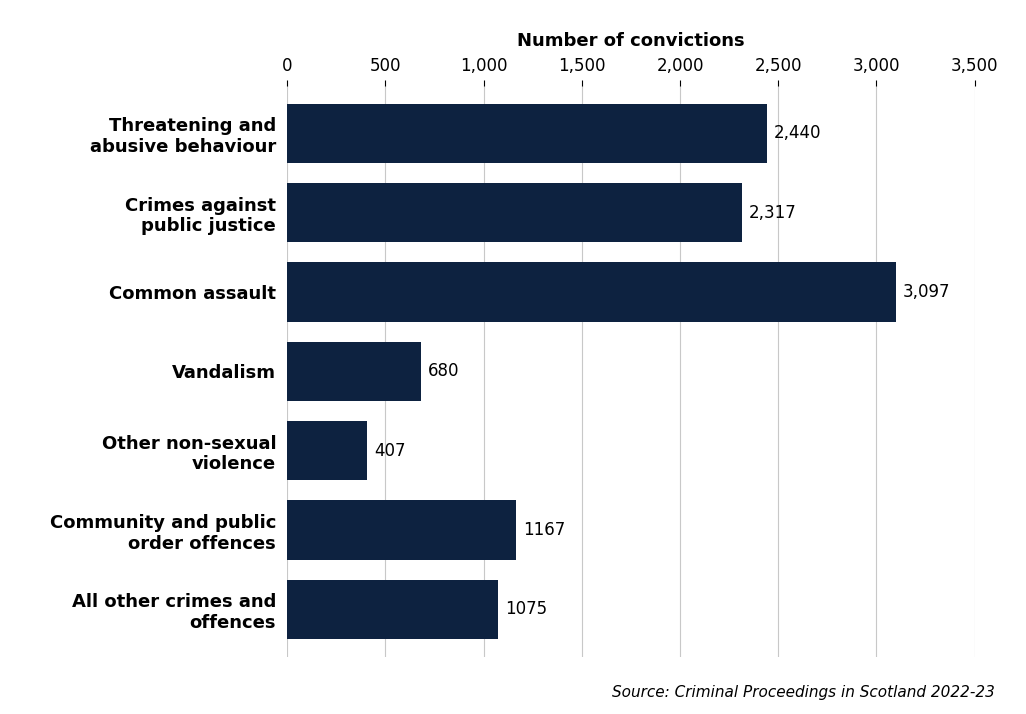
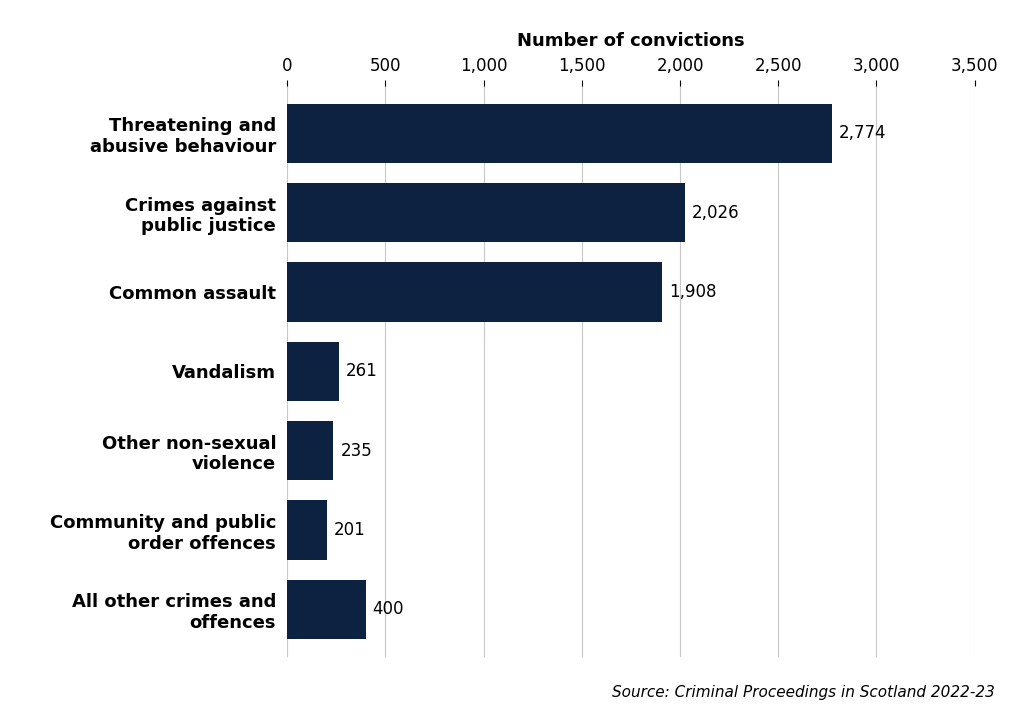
Threatening and abusive behaviour: 2,440 -> 2,774
Crimes against public justice: 2,317 -> 2,026
Common assault: 3,097 -> 1,908
Vandalism: 680 -> 261
Other non-sexual violence: 407 -> 235
Community and public order offences: 1167 -> 201
All other crimes and offences: 1075 -> 400
